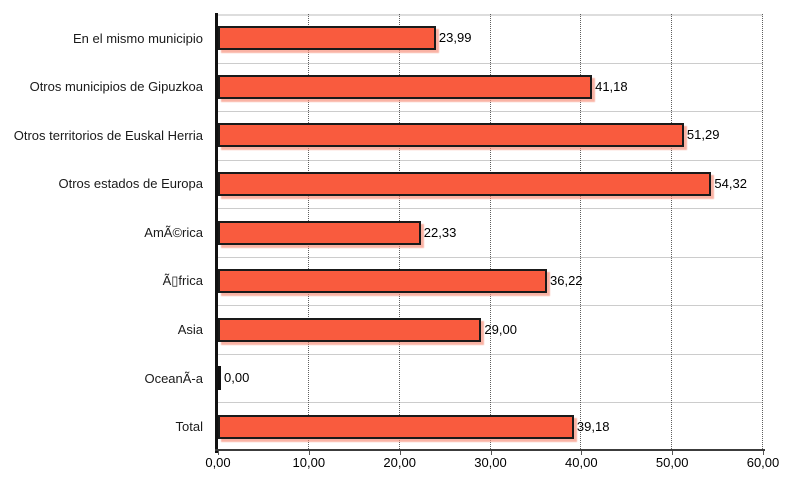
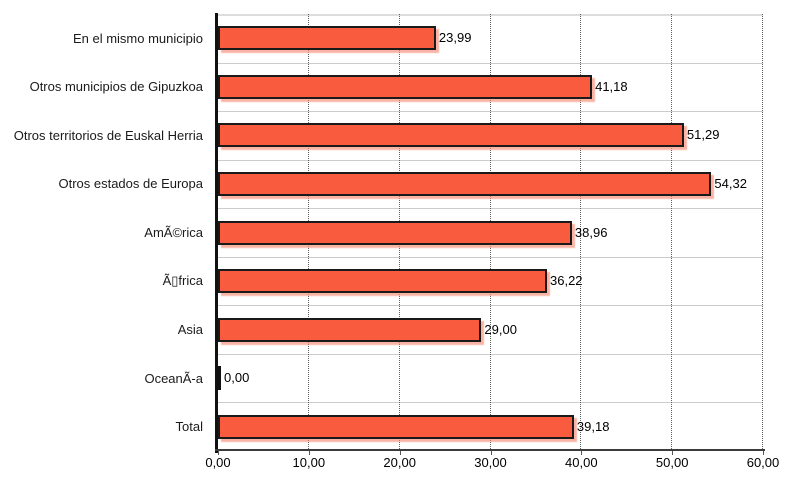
AmÃ©rica: 22,33 -> 38,96
